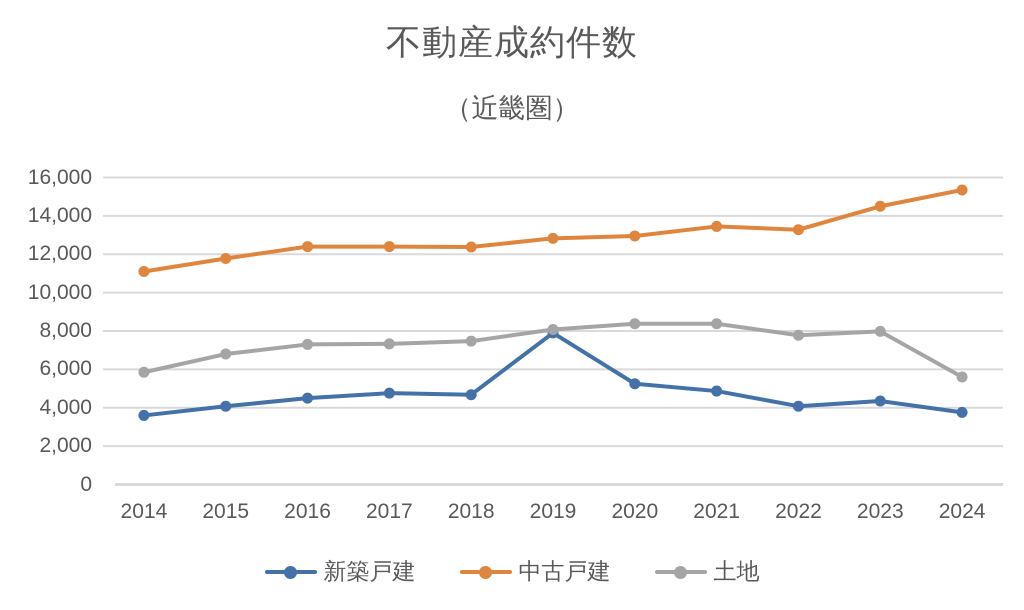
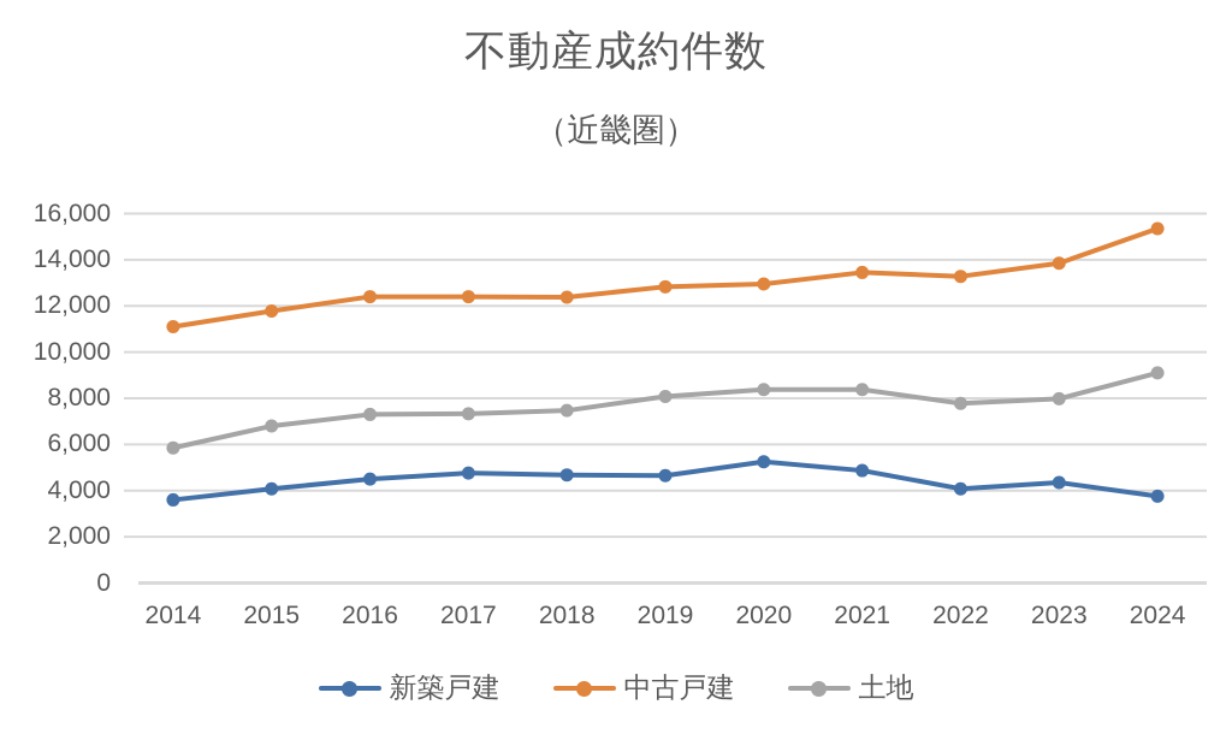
新築戸建/2019: 7900 -> 4600
中古戸建/2023: 14500 -> 13800
土地/2024: 5600 -> 9100
